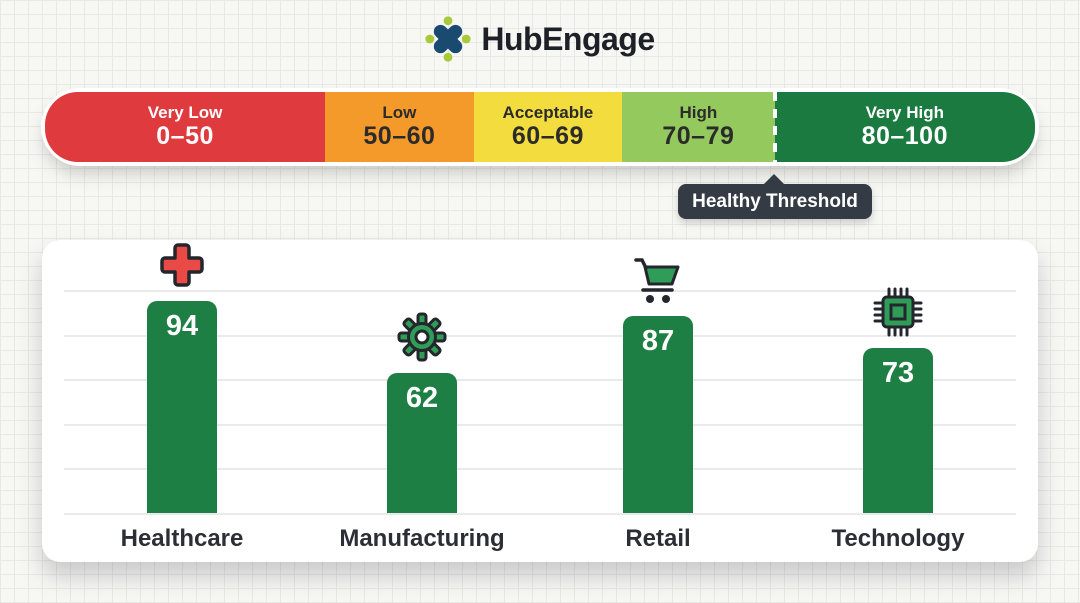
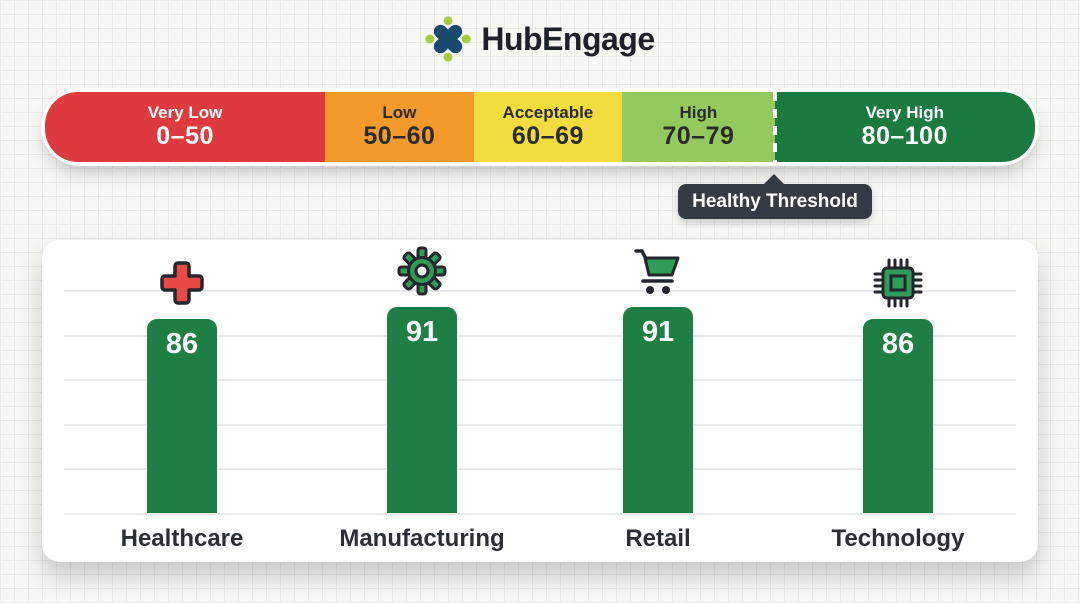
Healthcare: 94 -> 86
Manufacturing: 62 -> 91
Retail: 87 -> 91
Technology: 73 -> 86
